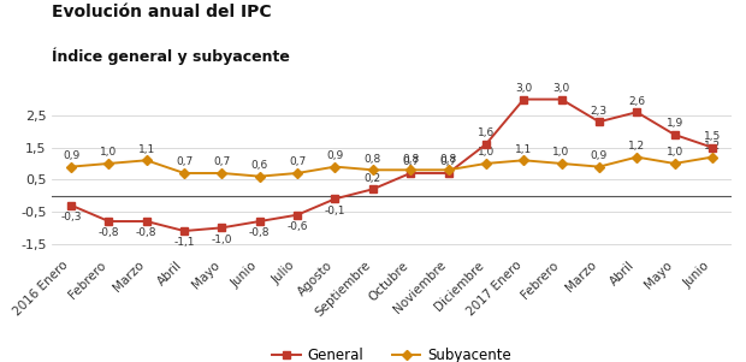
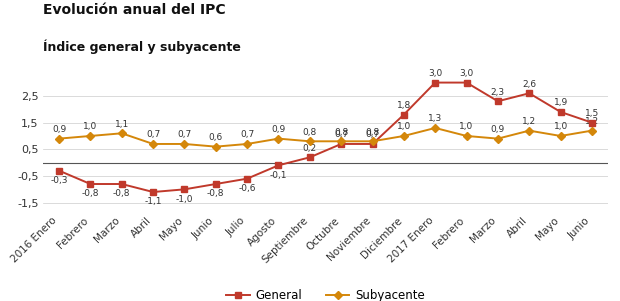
General/Diciembre: 1,6 -> 1,8
Subyacente/2017 Enero: 1,1 -> 1,3
